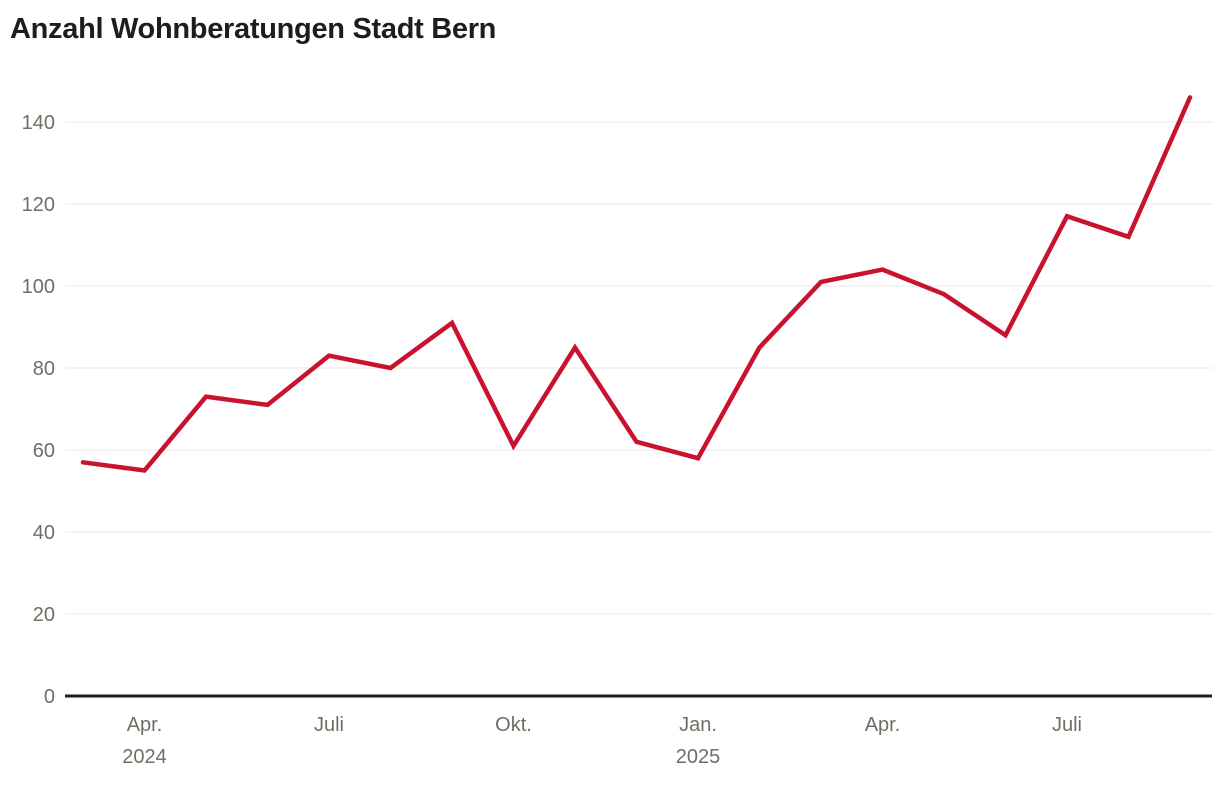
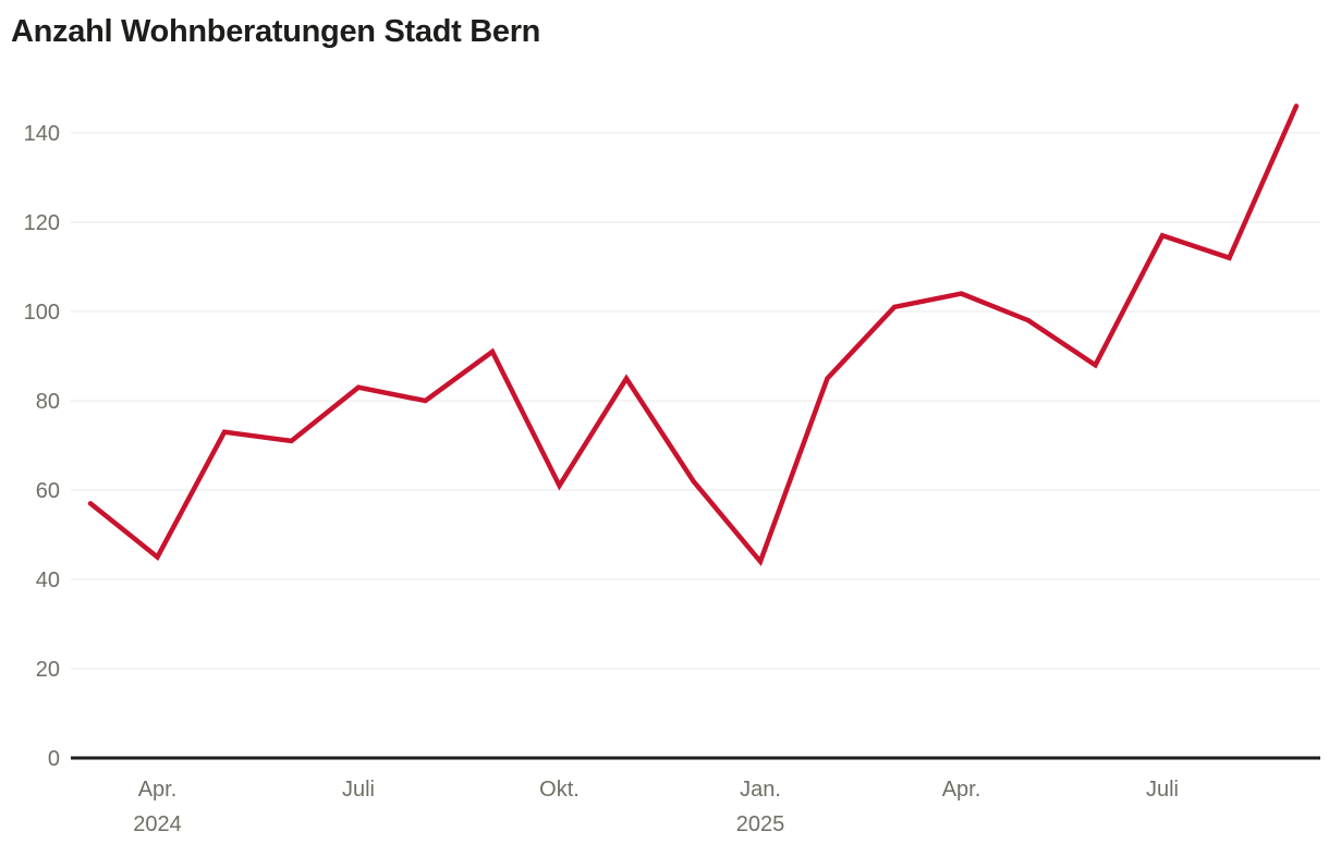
Apr. 2024: 55 -> 45
Jan. 2025: 58 -> 44
